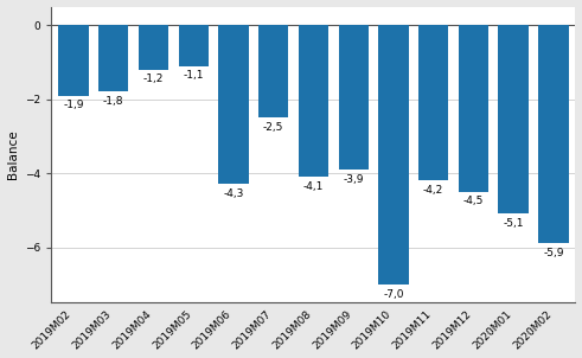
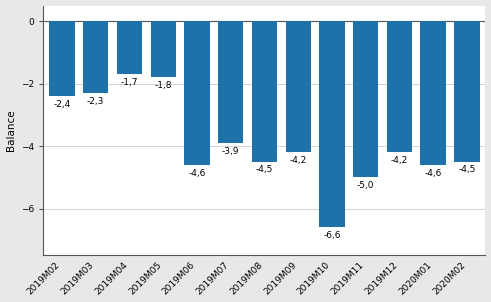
2019M02: -1,9 -> -2,4
2019M03: -1,8 -> -2,3
2019M04: -1,2 -> -1,7
2019M05: -1,1 -> -1,8
2019M06: -4,3 -> -4,6
2019M07: -2,5 -> -3,9
2019M08: -4,1 -> -4,5
2019M09: -3,9 -> -4,2
2019M10: -7,0 -> -6,6
2019M11: -4,2 -> -5,0
2019M12: -4,5 -> -4,2
2020M01: -5,1 -> -4,6
2020M02: -5,9 -> -4,5
